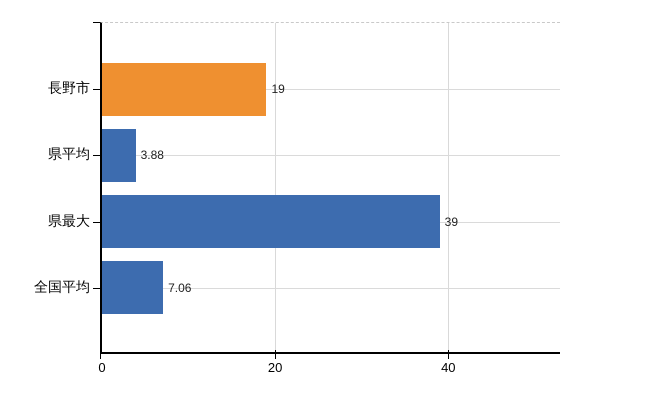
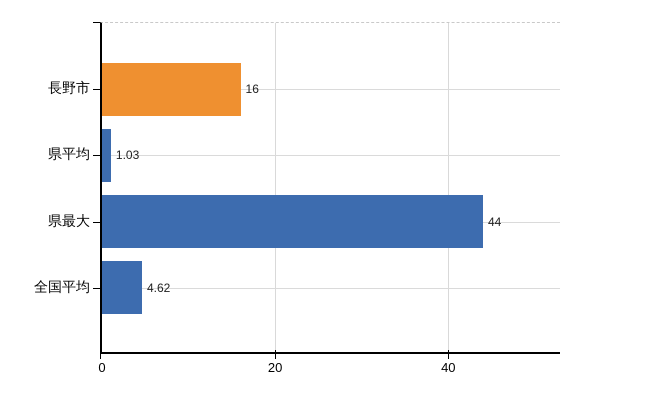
長野市: 19 -> 16
県平均: 3.88 -> 1.03
県最大: 39 -> 44
全国平均: 7.06 -> 4.62
